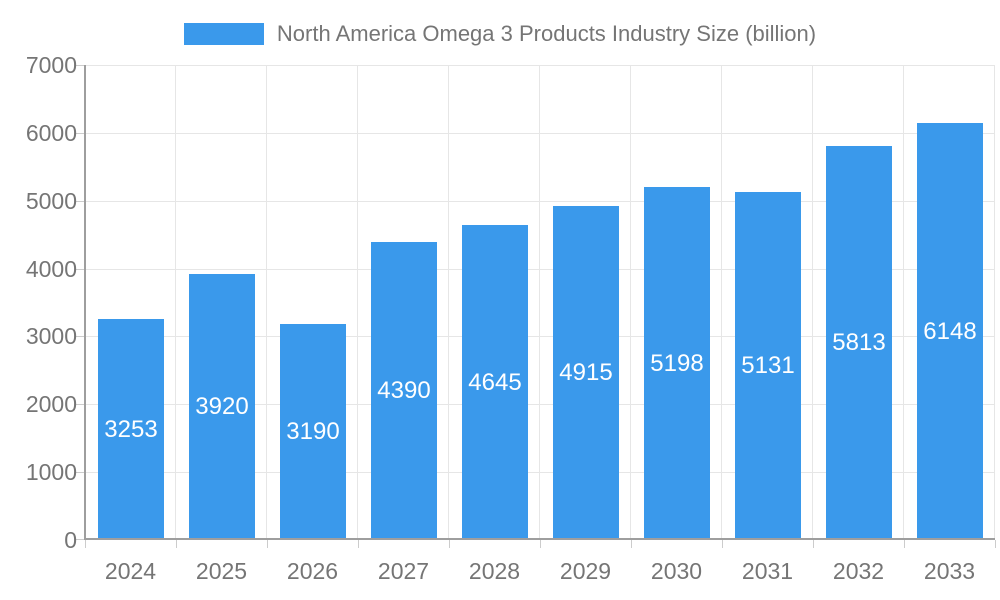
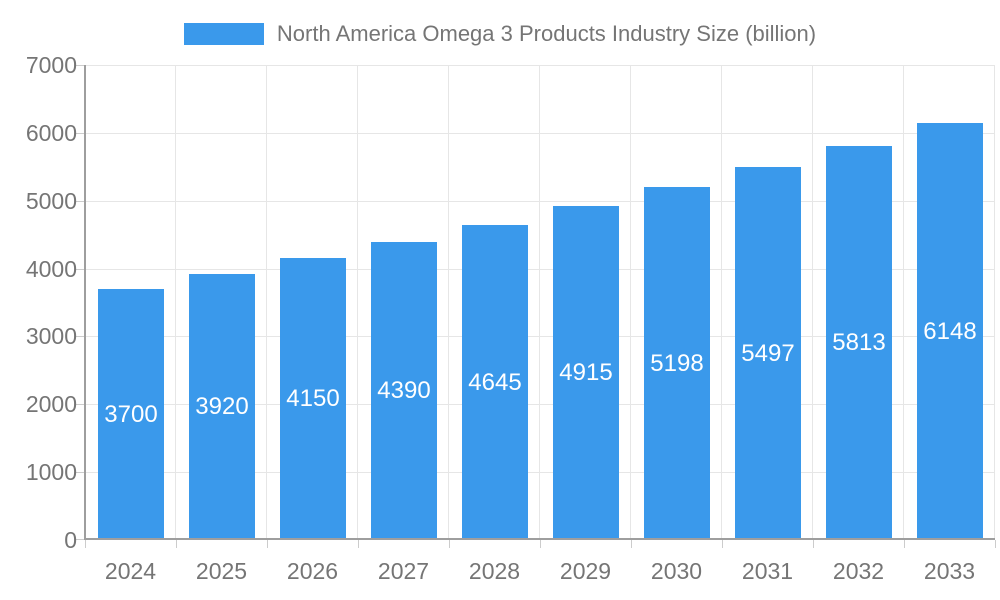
2024: 3253 -> 3700
2026: 3190 -> 4150
2031: 5131 -> 5497
